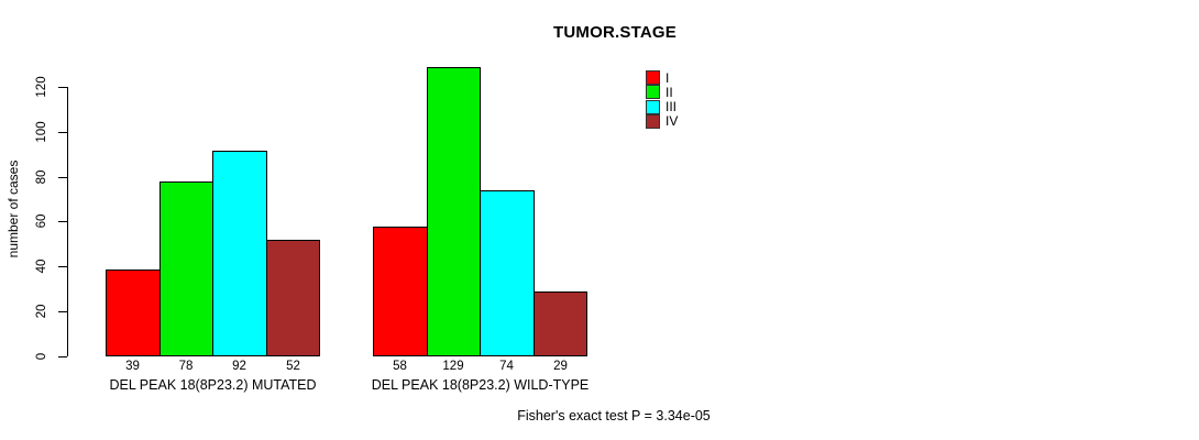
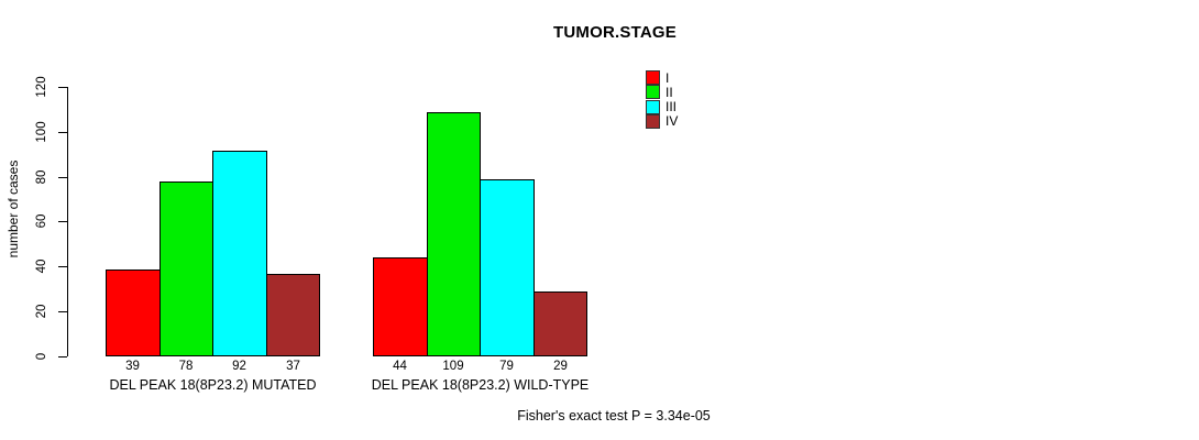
IV/DEL PEAK 18(8P23.2) MUTATED: 52 -> 37
I/DEL PEAK 18(8P23.2) WILD-TYPE: 58 -> 44
II/DEL PEAK 18(8P23.2) WILD-TYPE: 129 -> 109
III/DEL PEAK 18(8P23.2) WILD-TYPE: 74 -> 79
